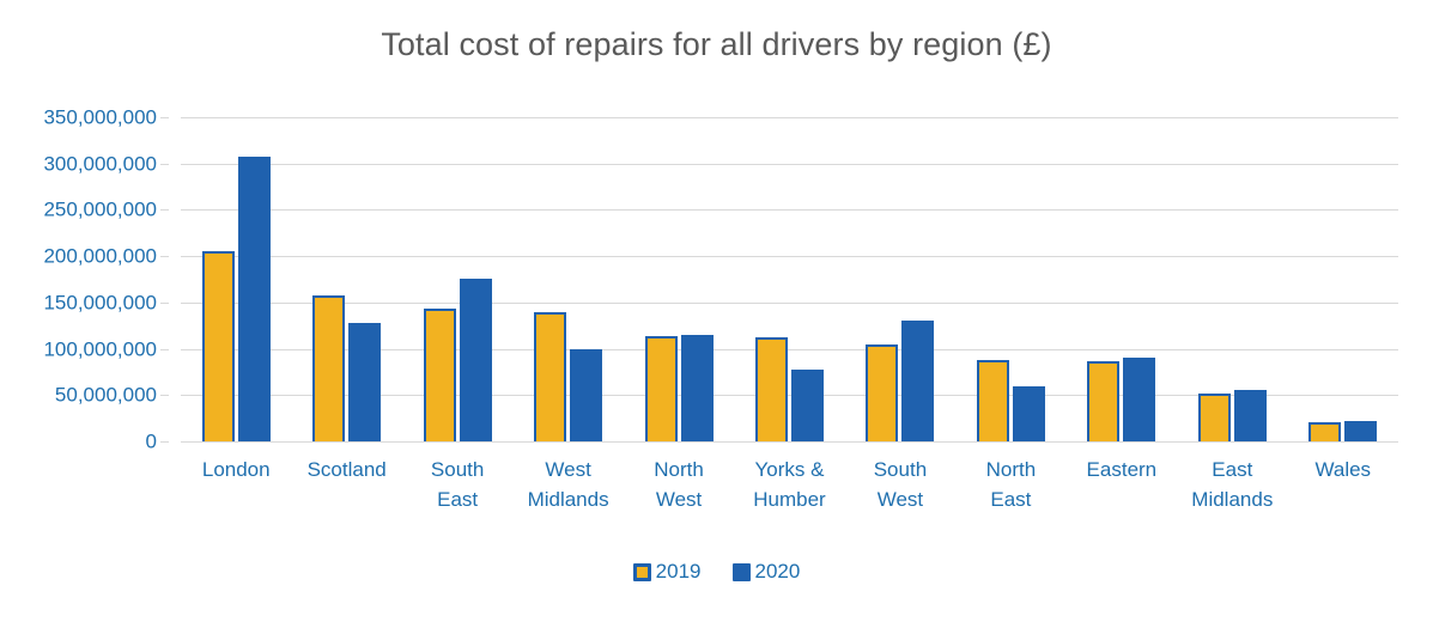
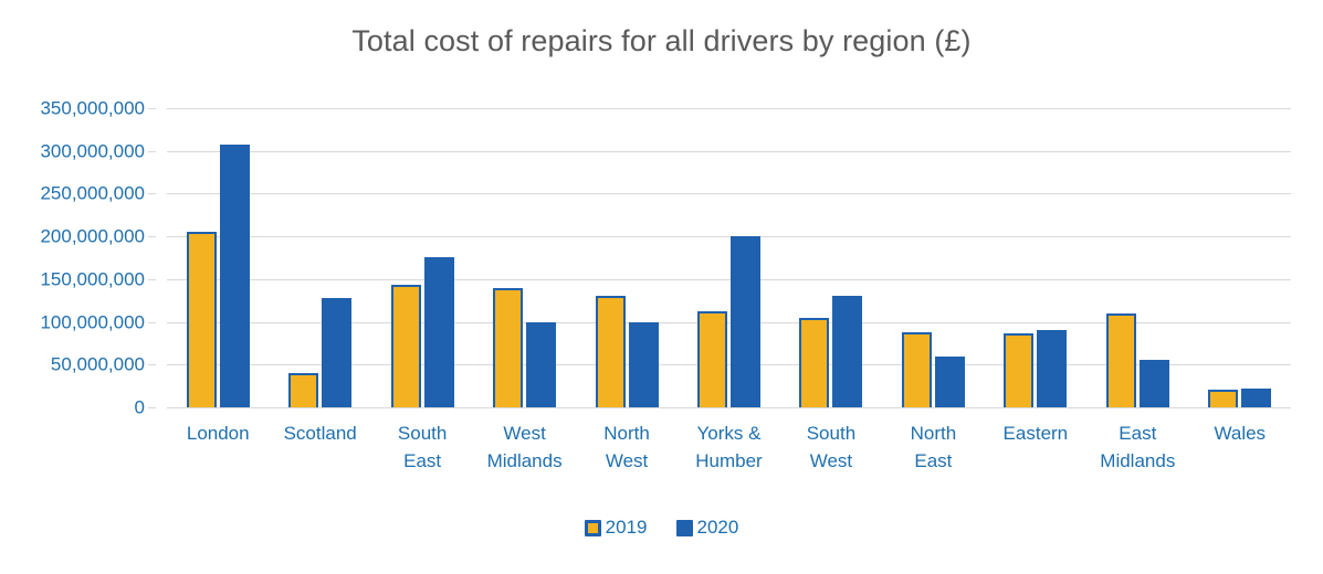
2019/Scotland: 160000000 -> 40000000
2019/North West: 110000000 -> 130000000
2020/North West: 120000000 -> 100000000
2020/Yorks & Humber: 80000000 -> 200000000
2019/East Midlands: 50000000 -> 110000000
